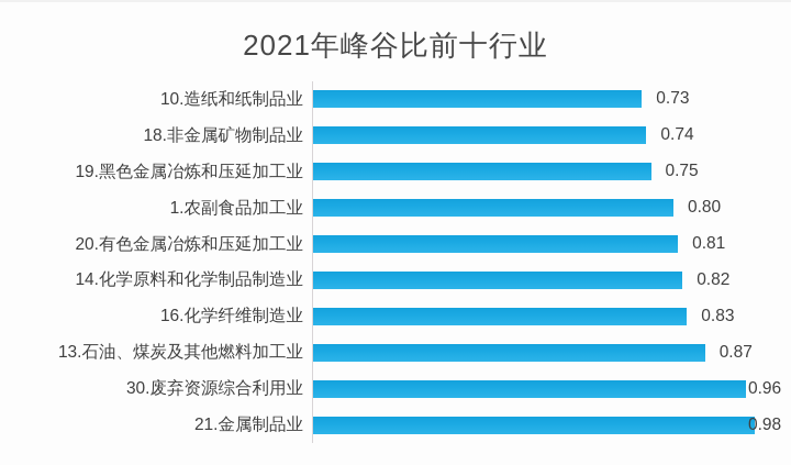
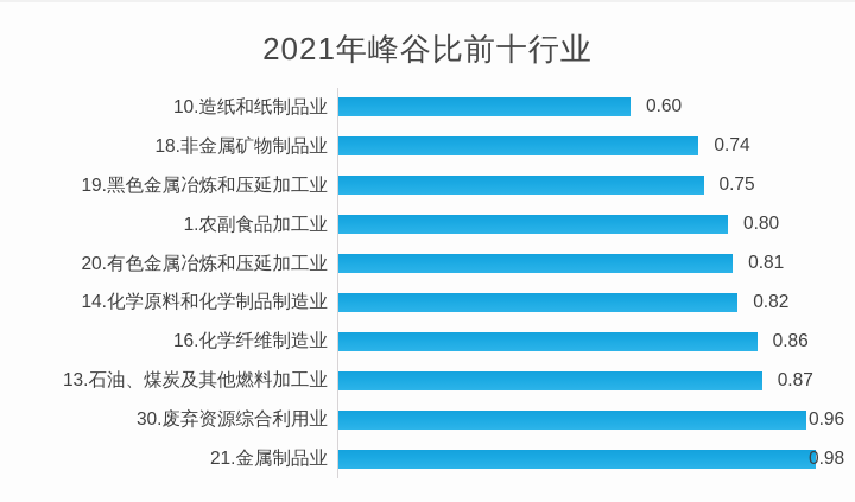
10.造纸和纸制品业: 0.73 -> 0.60
16.化学纤维制造业: 0.83 -> 0.86
